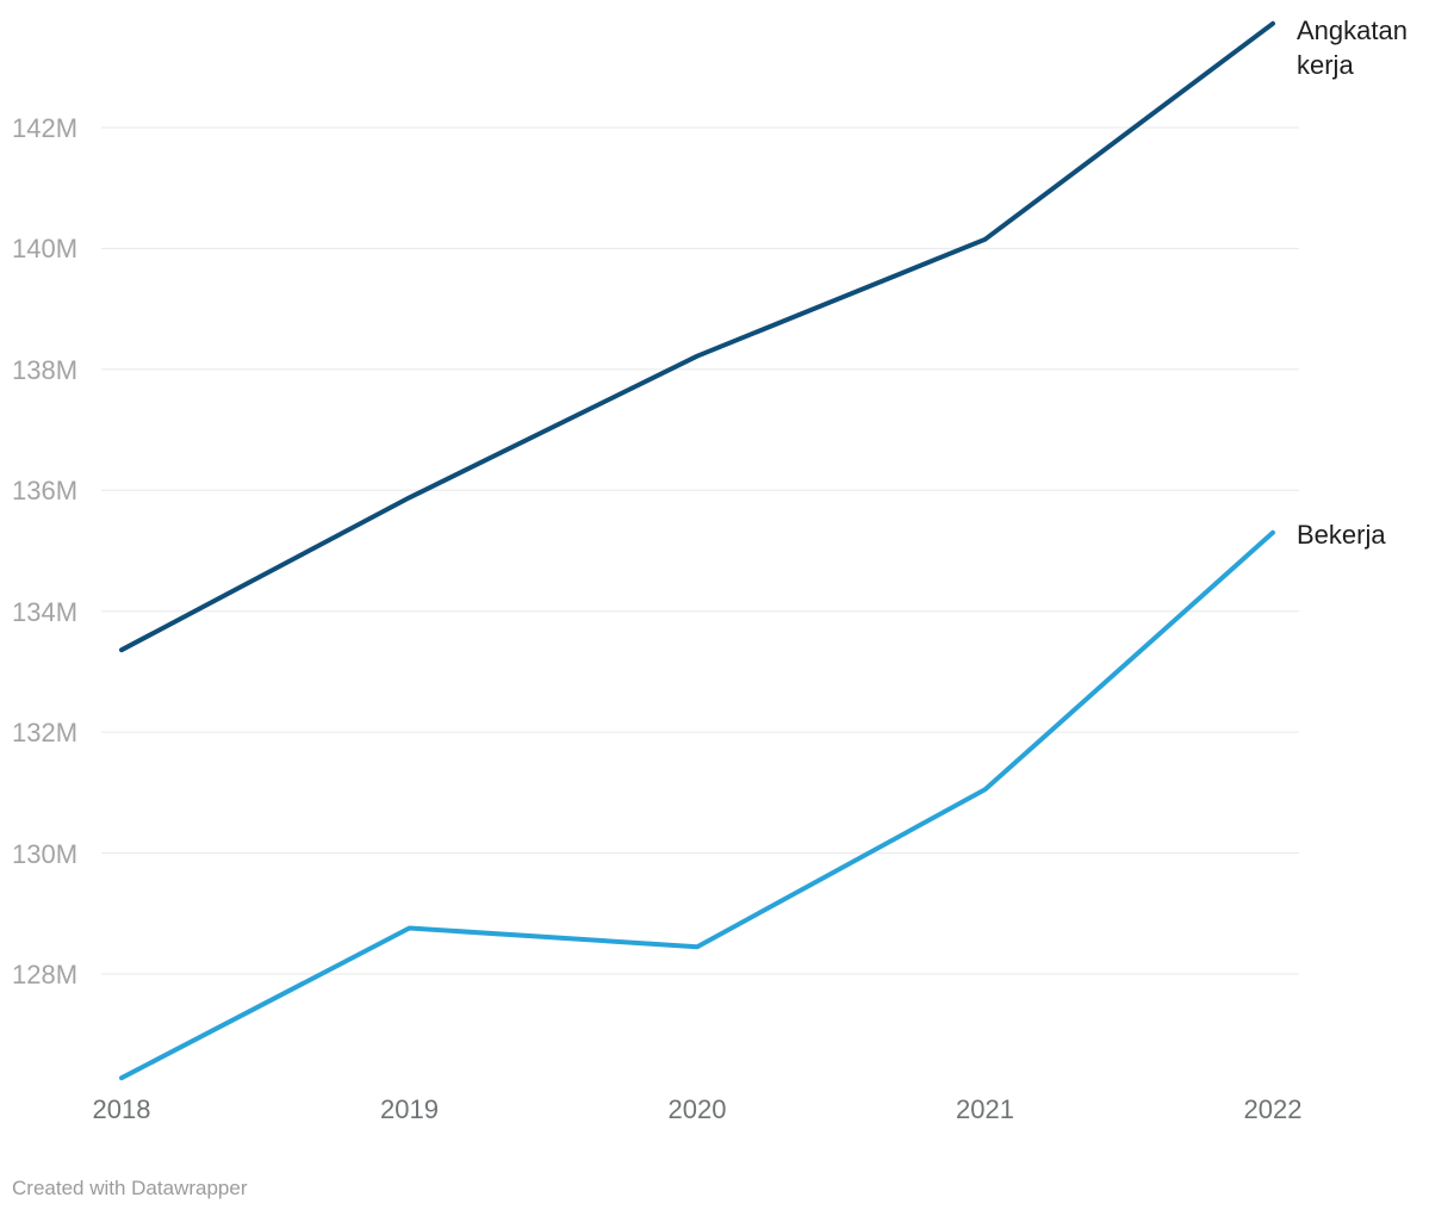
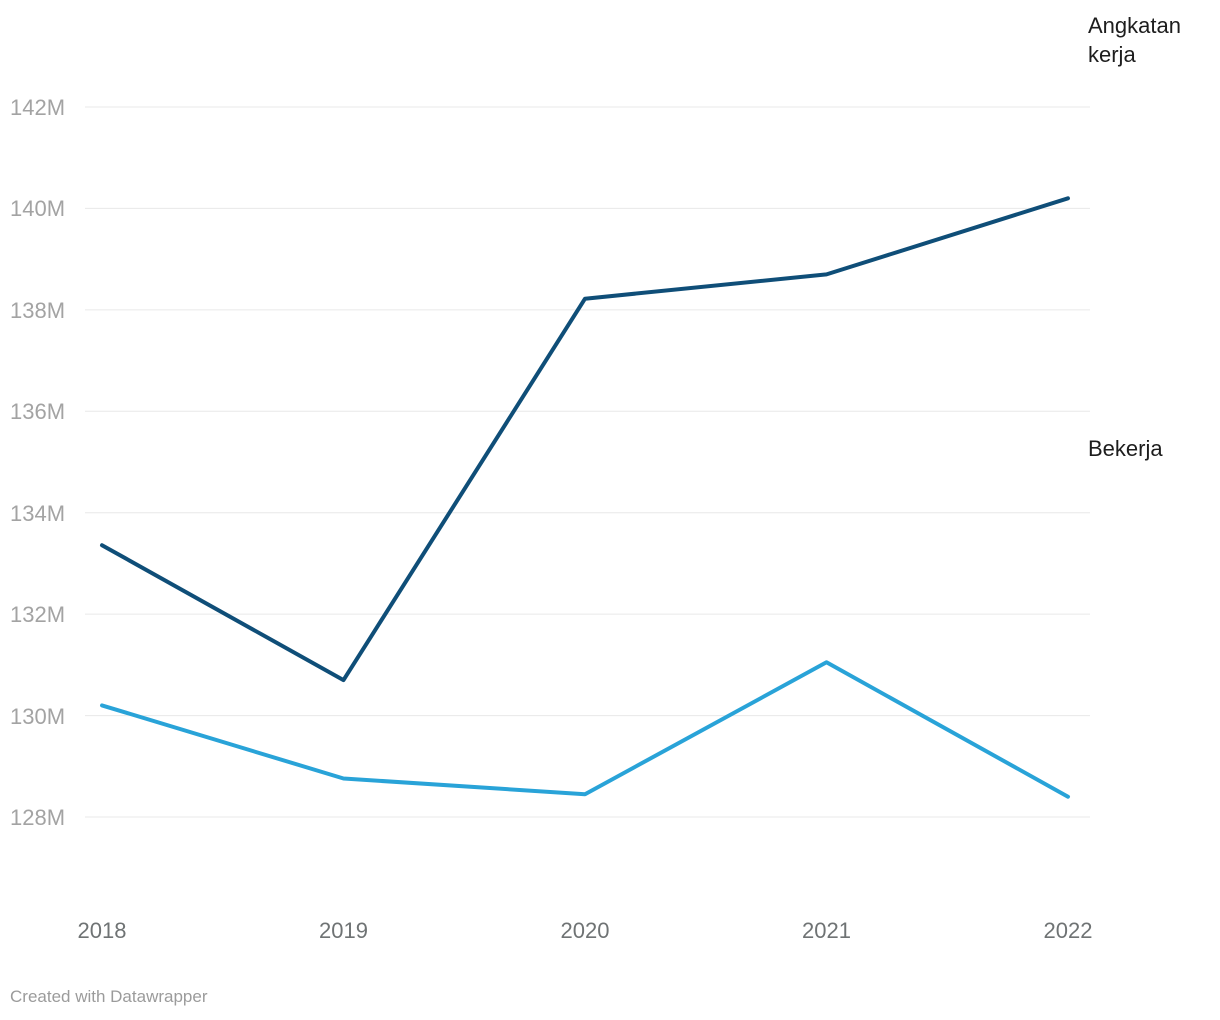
Bekerja/2018: 126.3M -> 130.2M
Angkatan kerja/2019: 135.9M -> 130.7M
Angkatan kerja/2021: 140.2M -> 138.7M
Angkatan kerja/2022: 143.7M -> 140.2M
Bekerja/2022: 135.3M -> 128.4M
